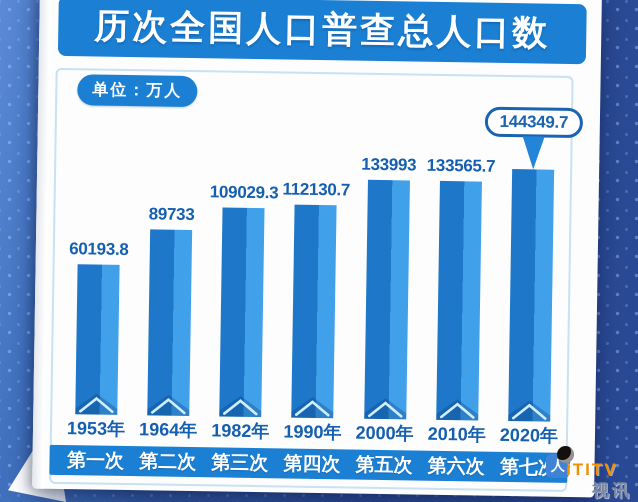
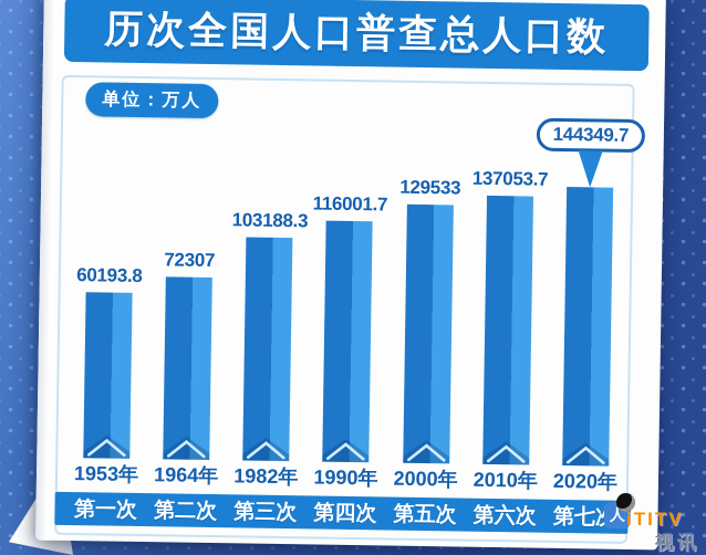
1964年: 89733 -> 72307
1982年: 109029.3 -> 103188.3
1990年: 112130.7 -> 116001.7
2000年: 133993 -> 129533
2010年: 133565.7 -> 137053.7
